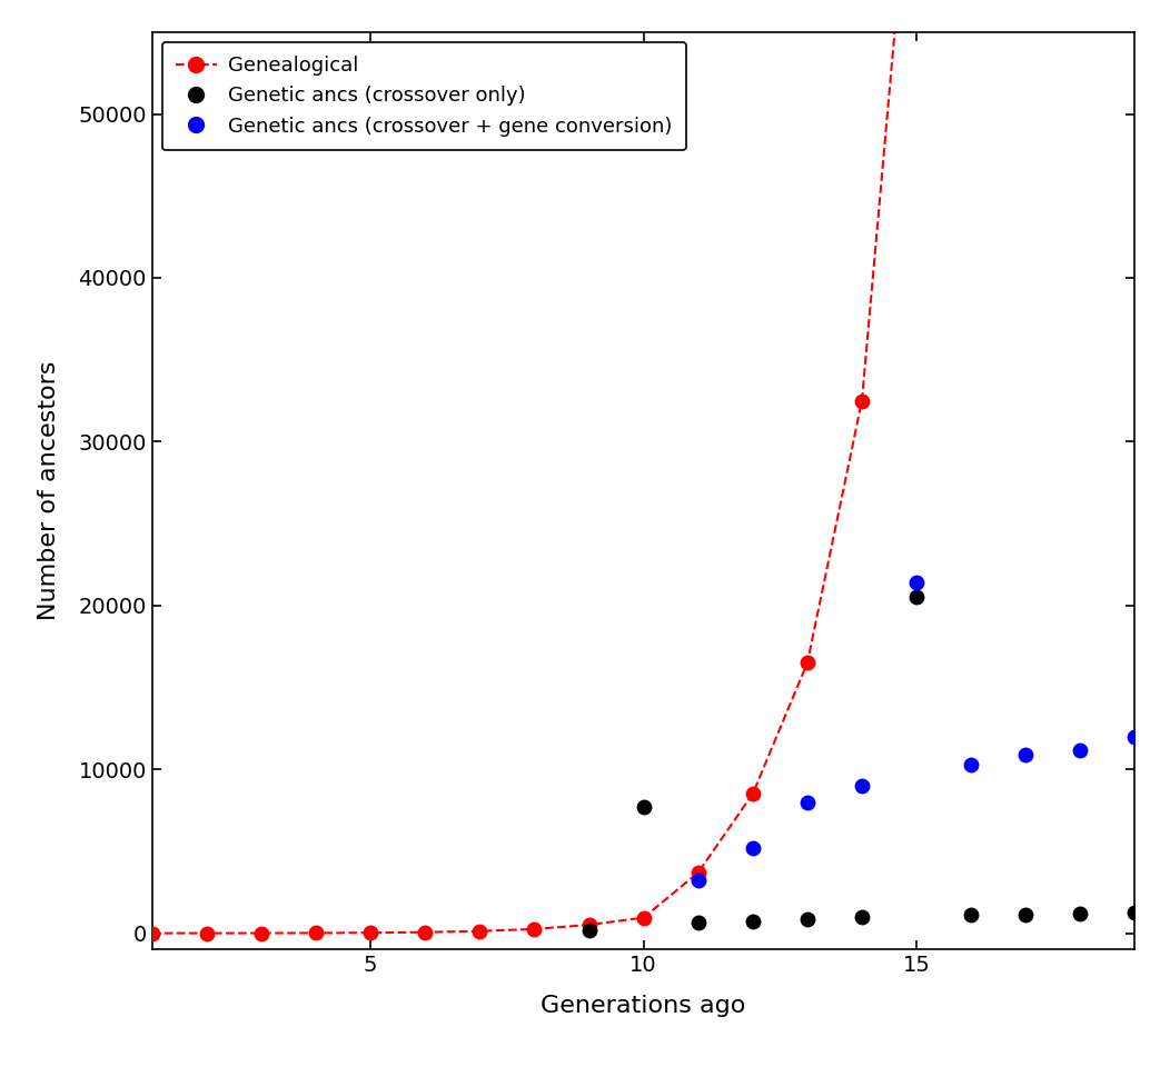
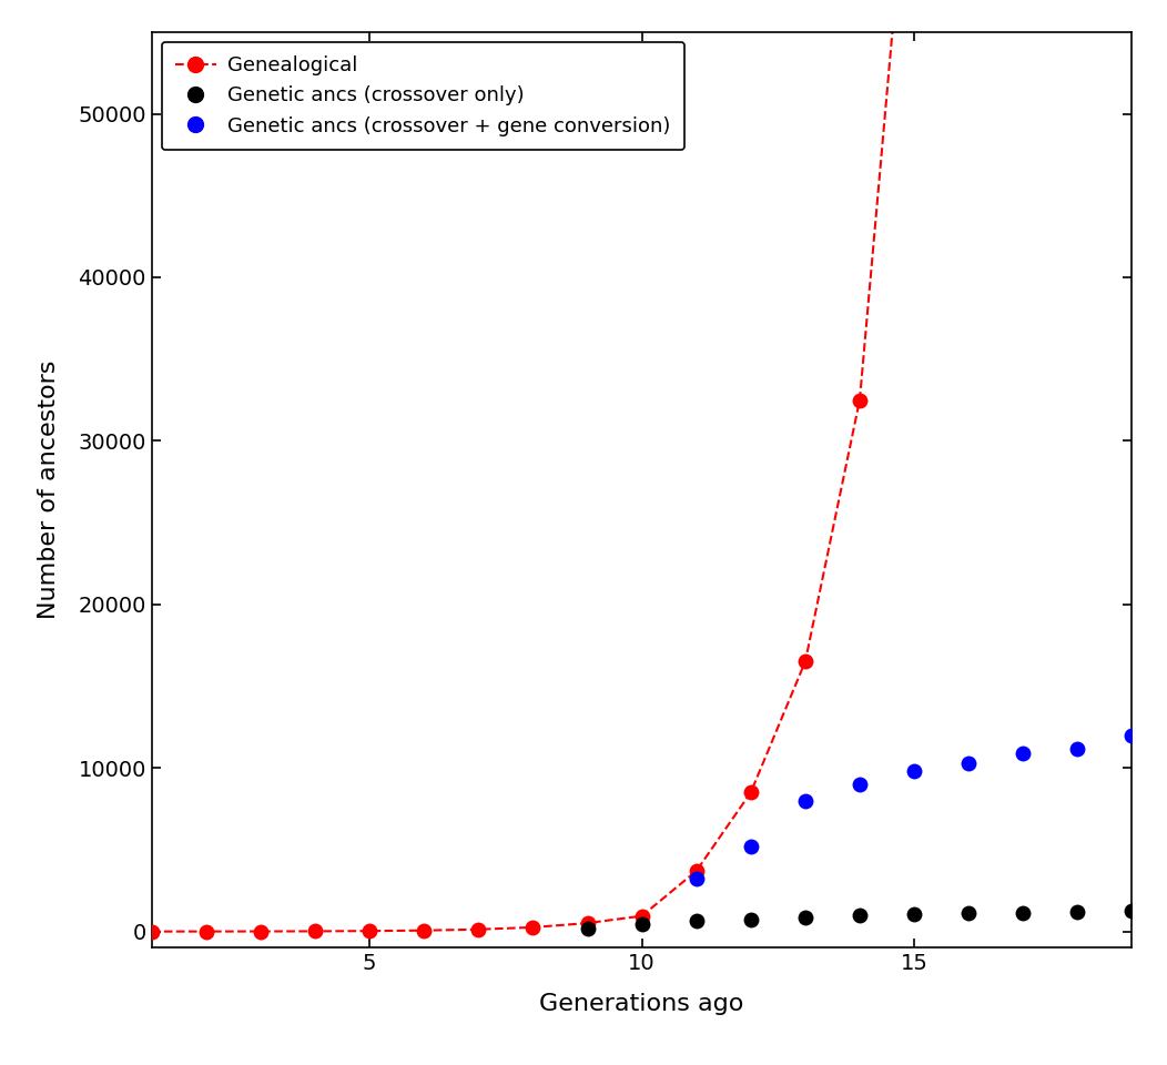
Genetic ancs (crossover only)/10: 7700 -> 400
Genetic ancs (crossover only)/15: 20500 -> 1000
Genetic ancs (crossover + gene conversion)/15: 21400 -> 9800
